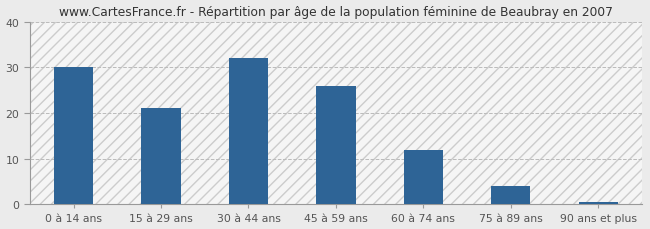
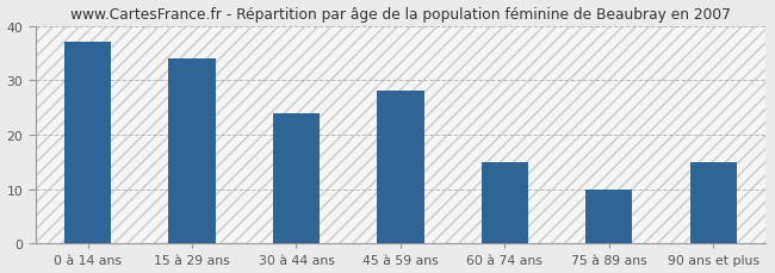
0 à 14 ans: 30.0 -> 37.0
15 à 29 ans: 21.0 -> 34.0
30 à 44 ans: 32.0 -> 24.0
45 à 59 ans: 26.0 -> 28.0
60 à 74 ans: 12.0 -> 15.0
75 à 89 ans: 4.0 -> 10.0
90 ans et plus: 0.5 -> 15.0
